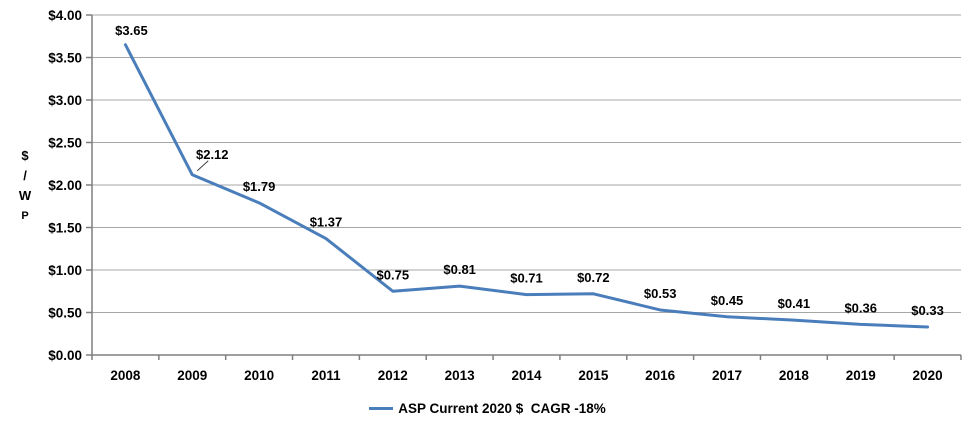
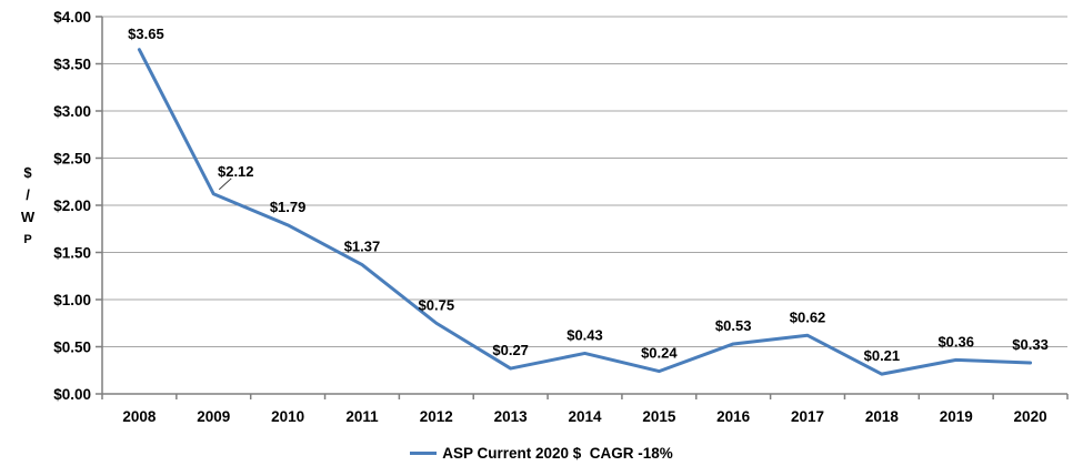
2013: $0.81 -> $0.27
2014: $0.71 -> $0.43
2015: $0.72 -> $0.24
2017: $0.45 -> $0.62
2018: $0.41 -> $0.21
